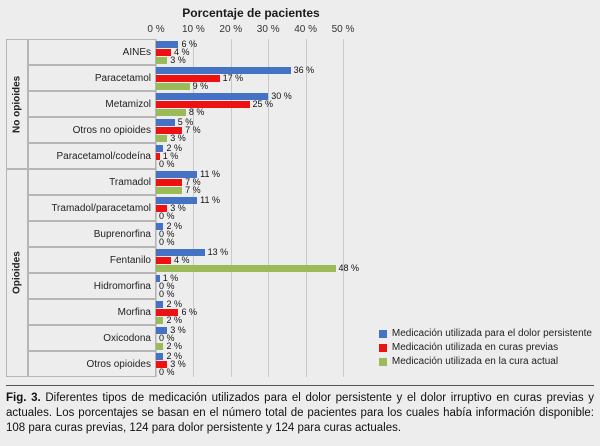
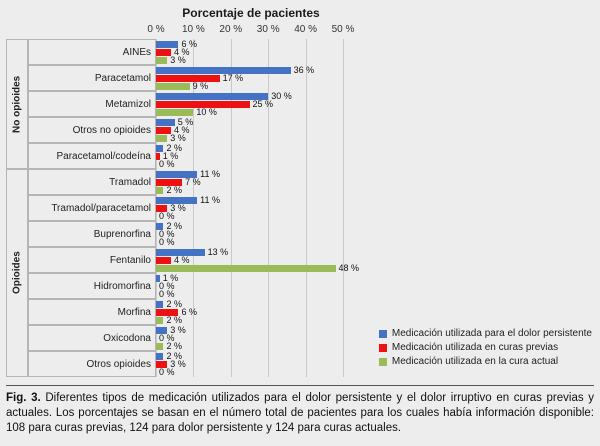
Medicación utilizada en la cura actual/Metamizol: 8 -> 10
Medicación utilizada en curas previas/Otros no opioides: 7 -> 4
Medicación utilizada en la cura actual/Tramadol: 7 -> 2
